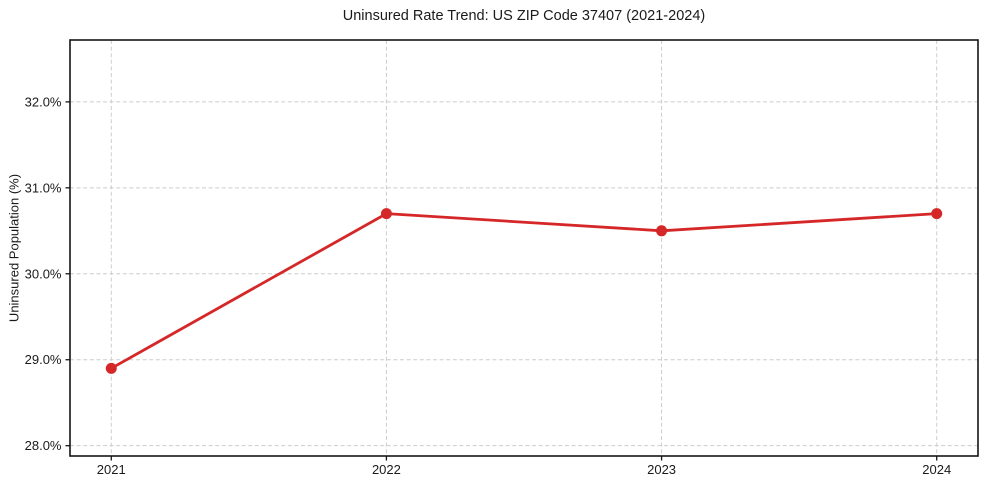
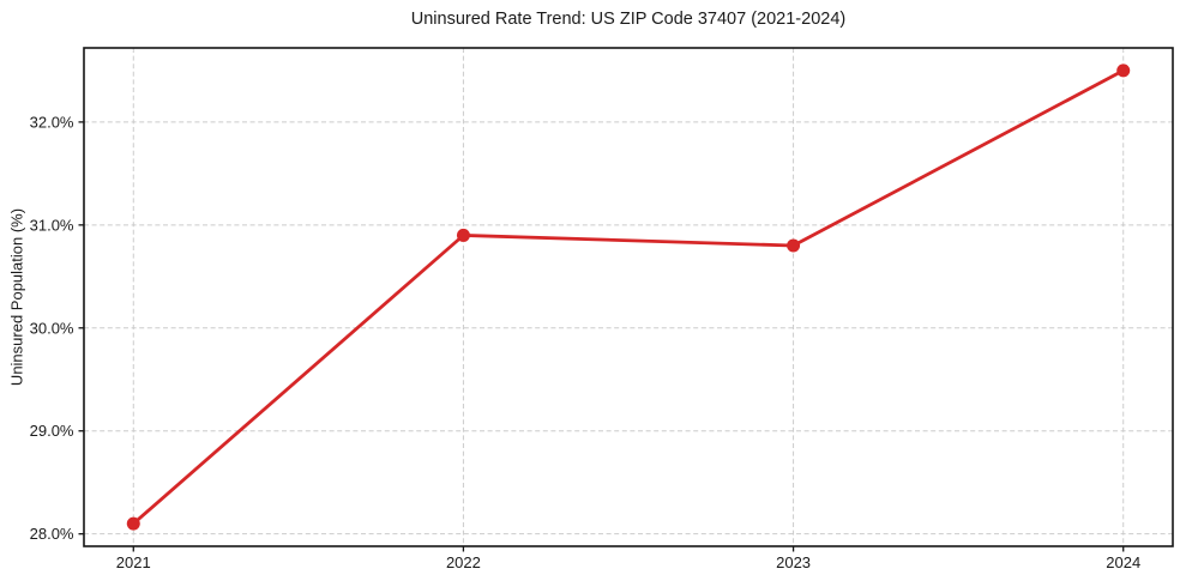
2021: 28.9% -> 28.1%
2022: 30.7% -> 30.9%
2023: 30.5% -> 30.8%
2024: 30.7% -> 32.5%
